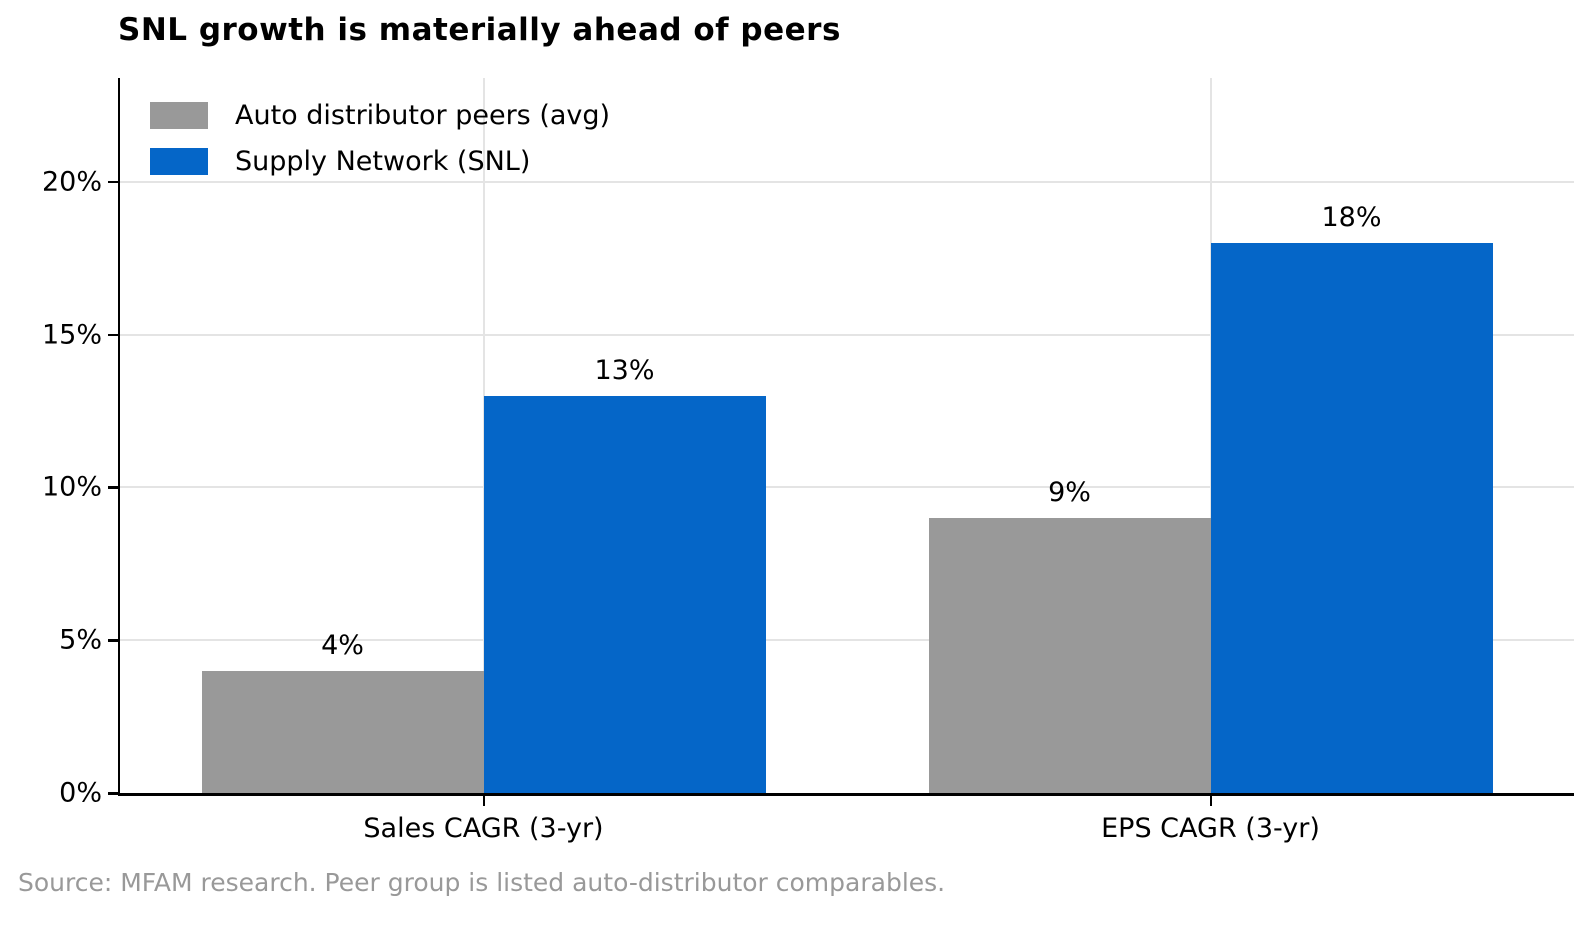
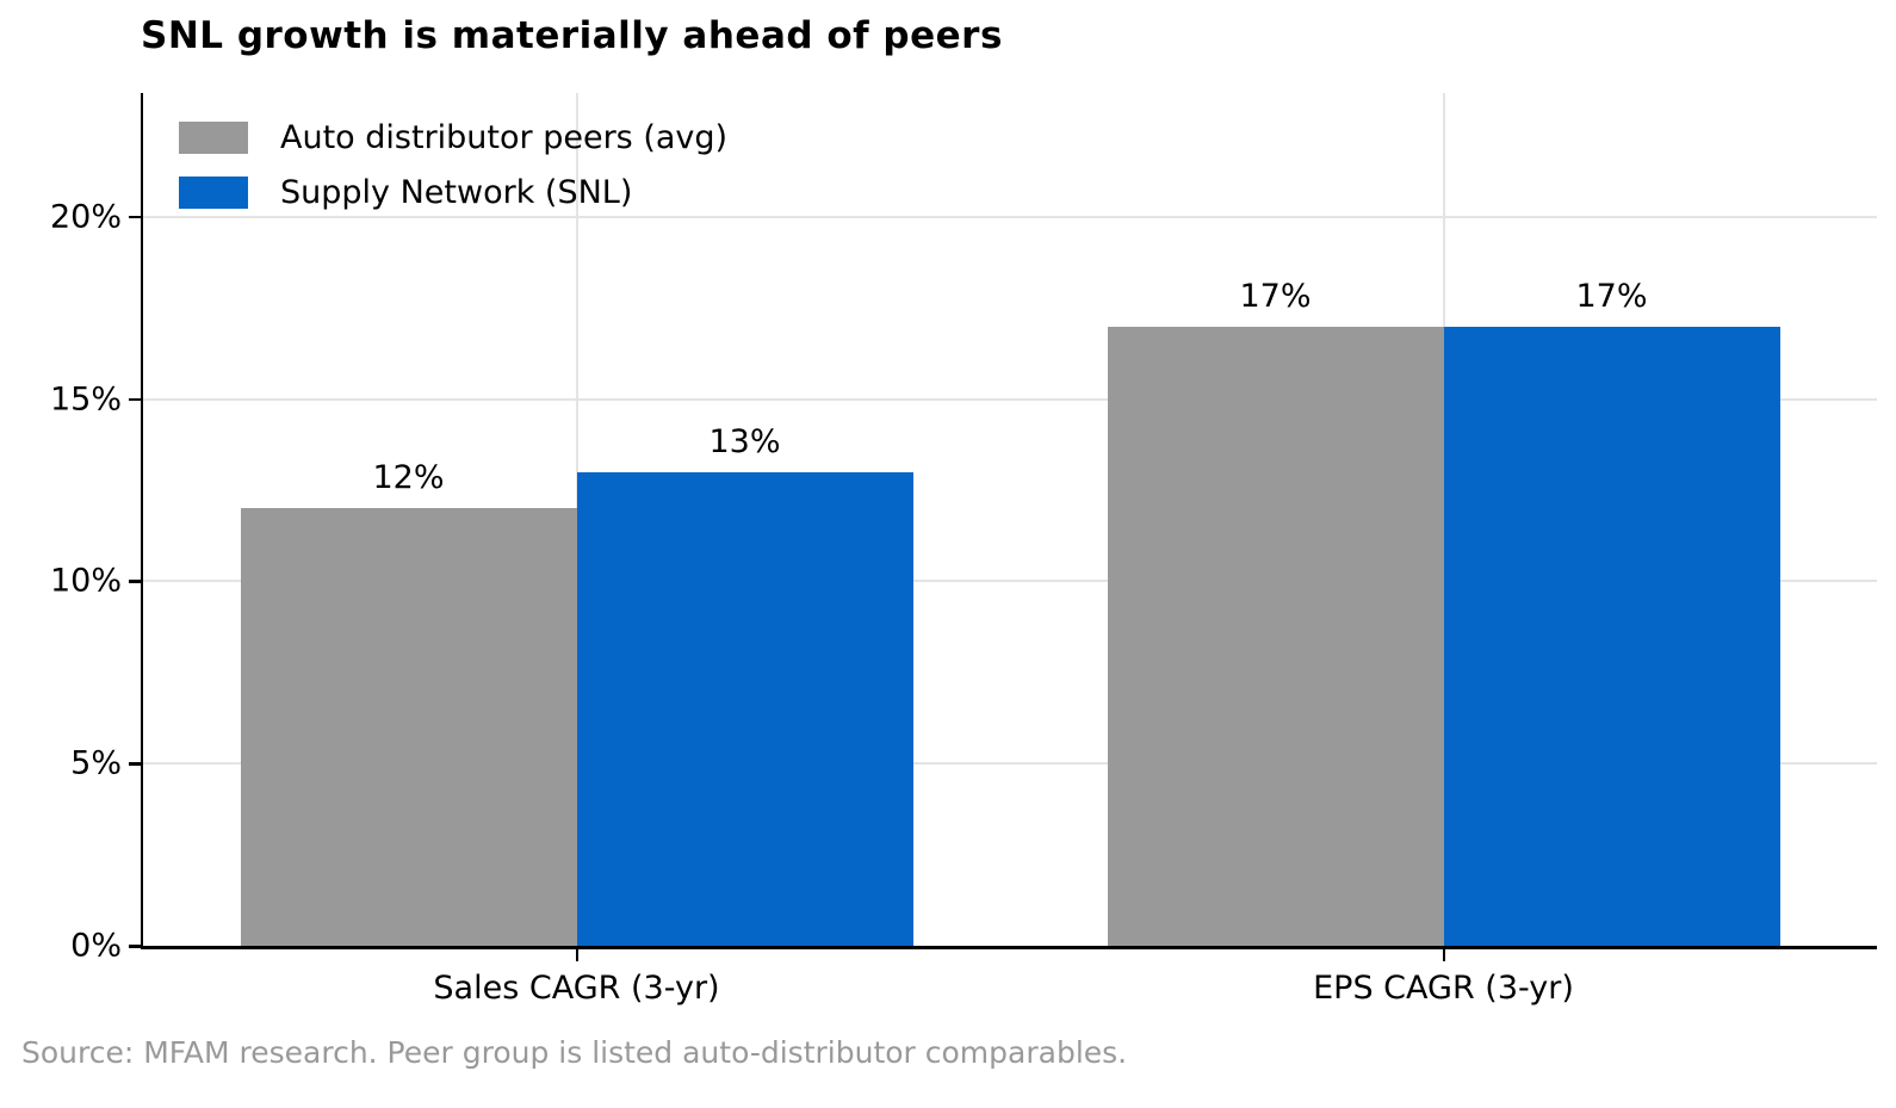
Auto distributor peers (avg)/Sales CAGR (3-yr): 4% -> 12%
Auto distributor peers (avg)/EPS CAGR (3-yr): 9% -> 17%
Supply Network (SNL)/EPS CAGR (3-yr): 18% -> 17%
